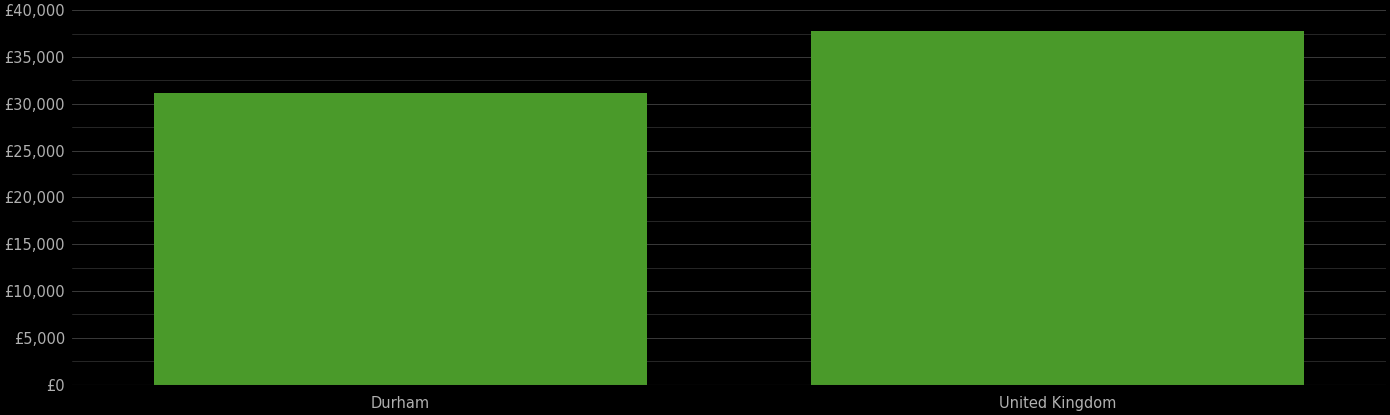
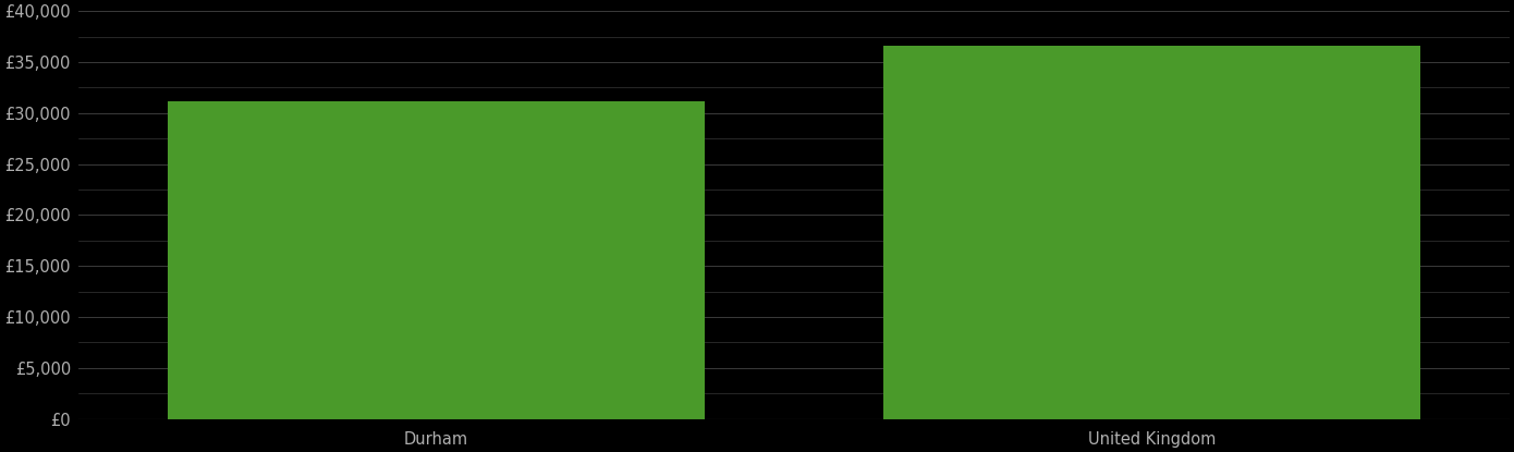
United Kingdom: £37,800 -> £36,600
